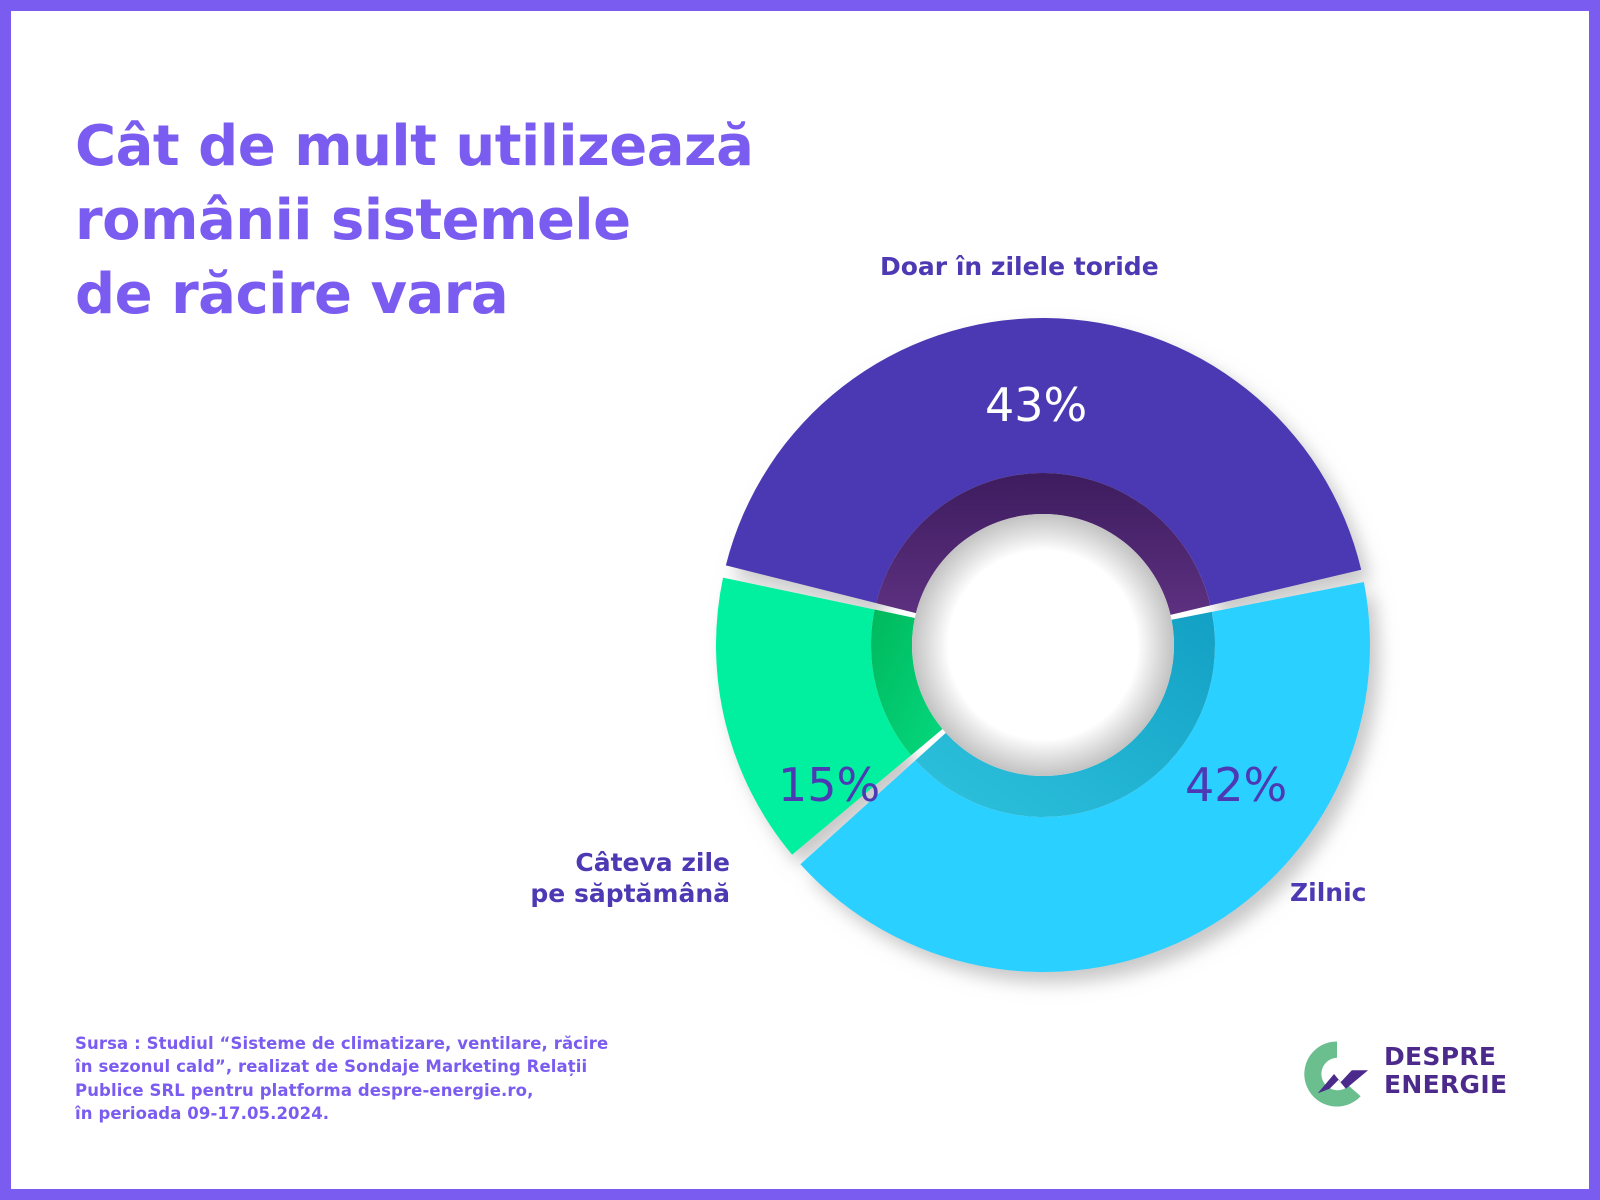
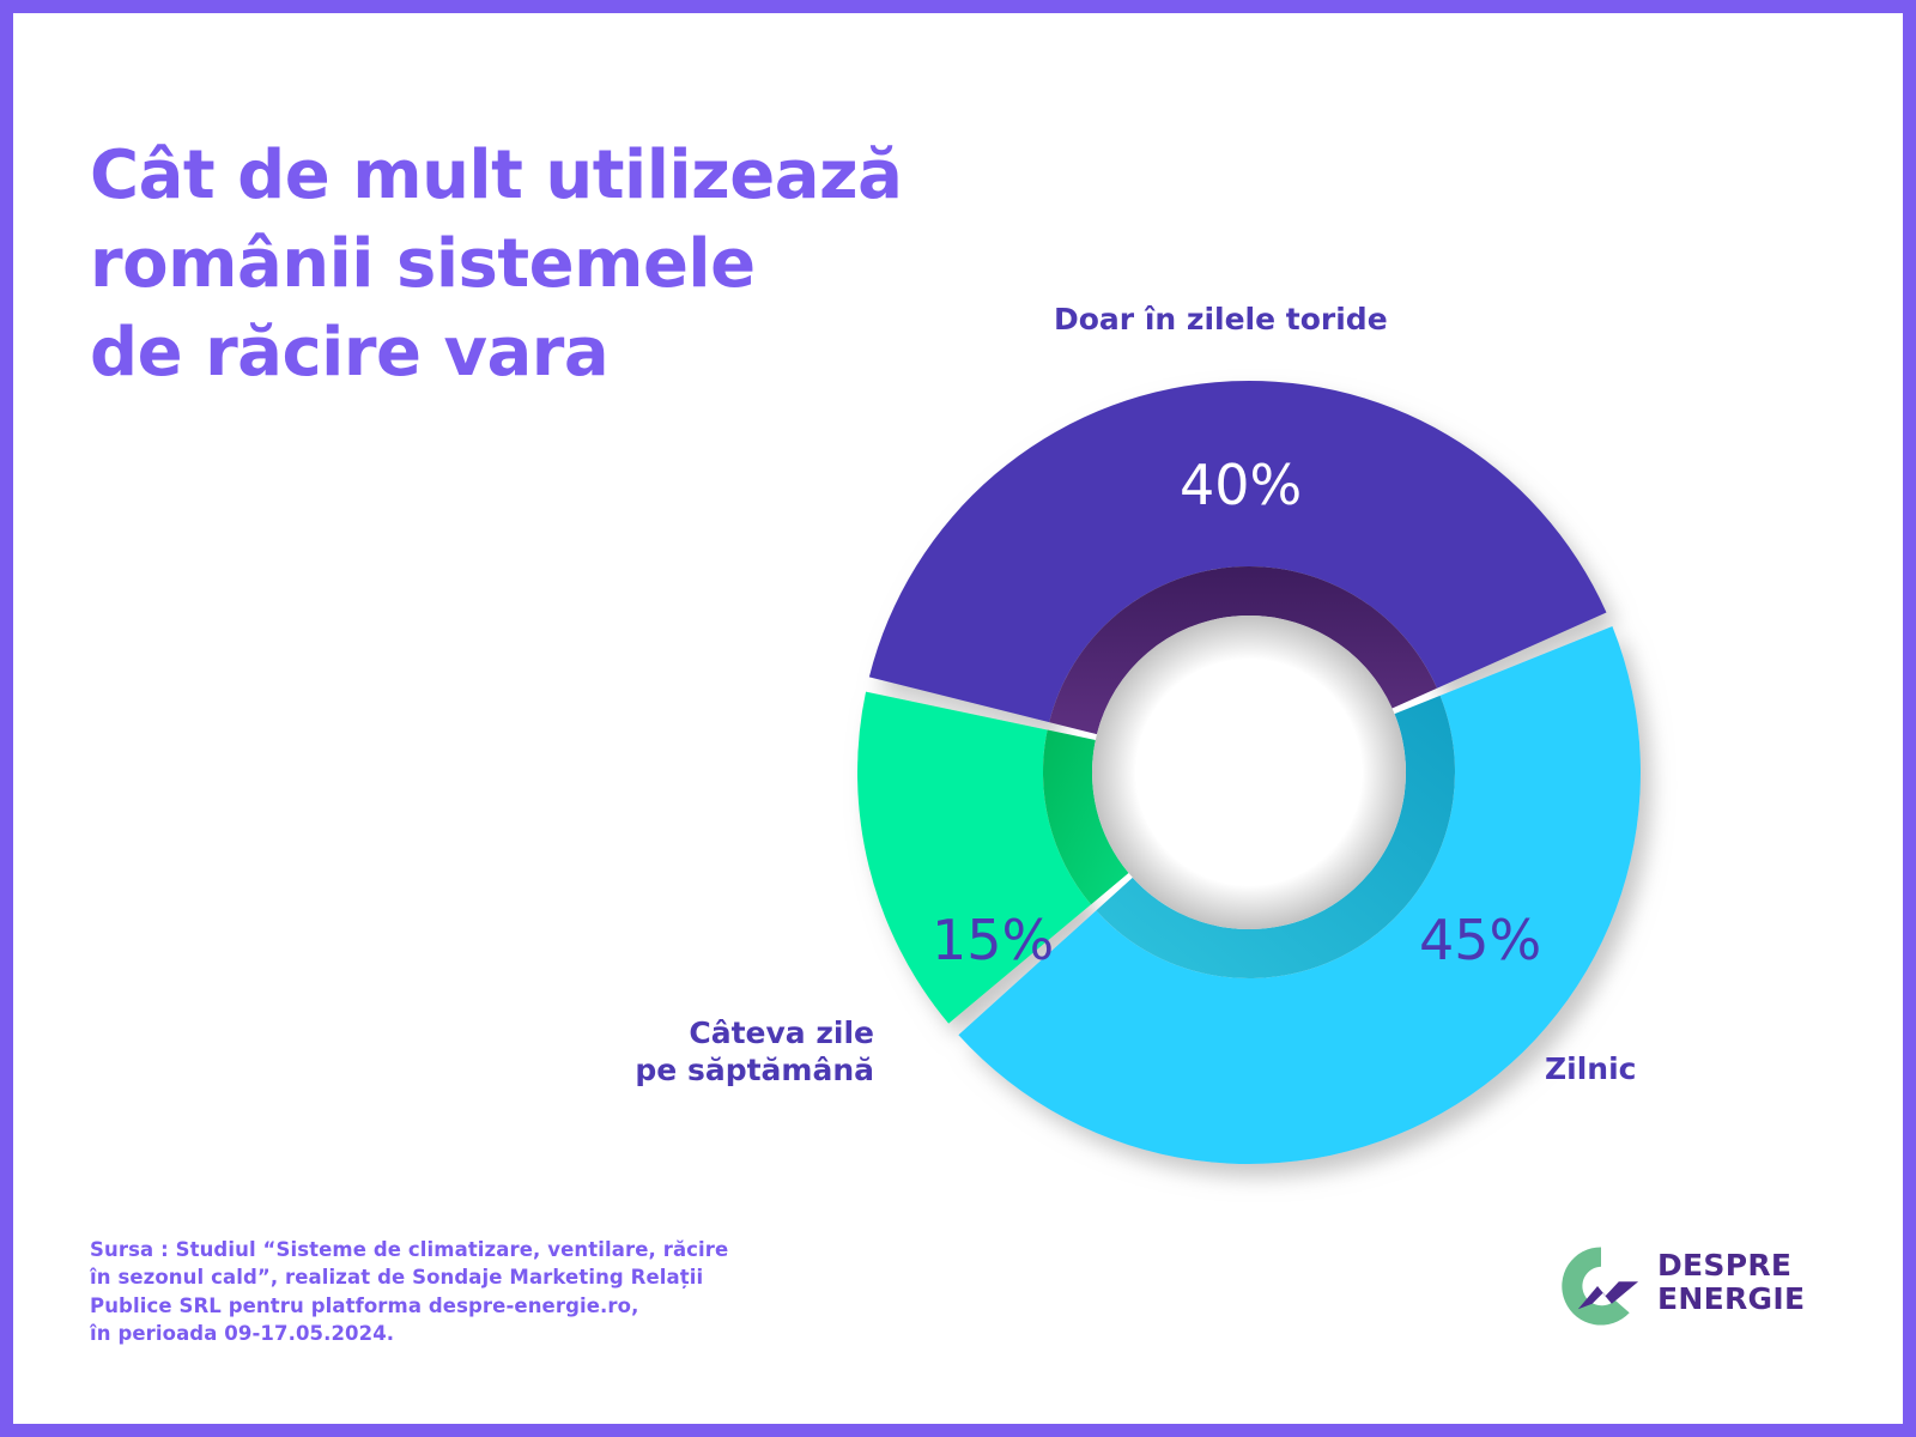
Doar în zilele toride: 43% -> 40%
Zilnic: 42% -> 45%
